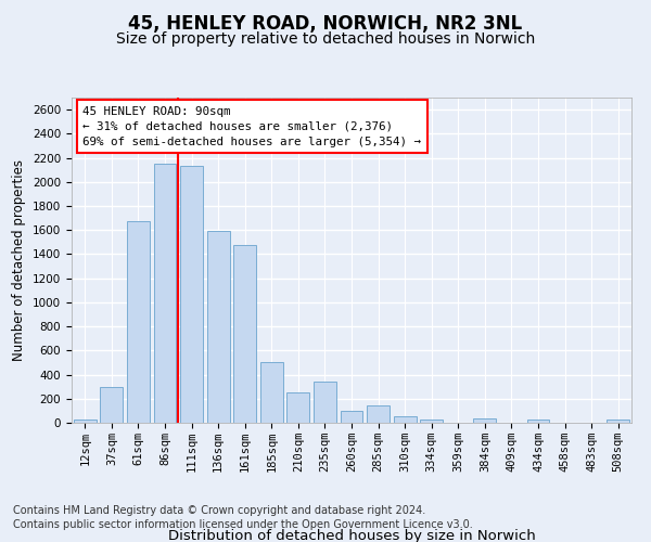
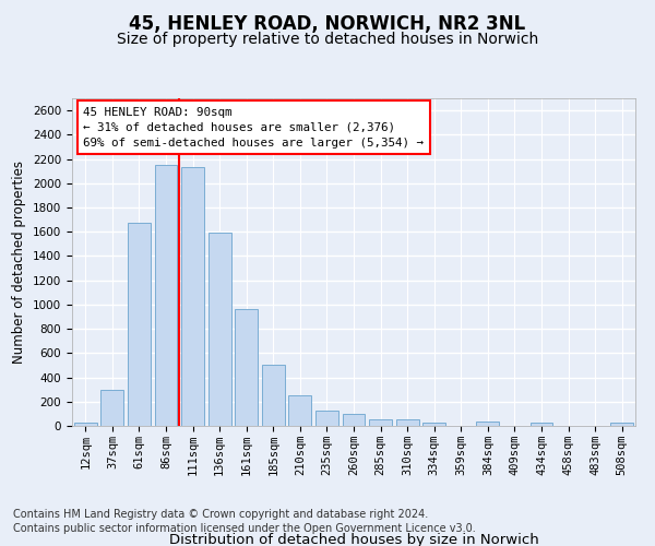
161sqm: 1480 -> 960
235sqm: 340 -> 120
285sqm: 140 -> 50
